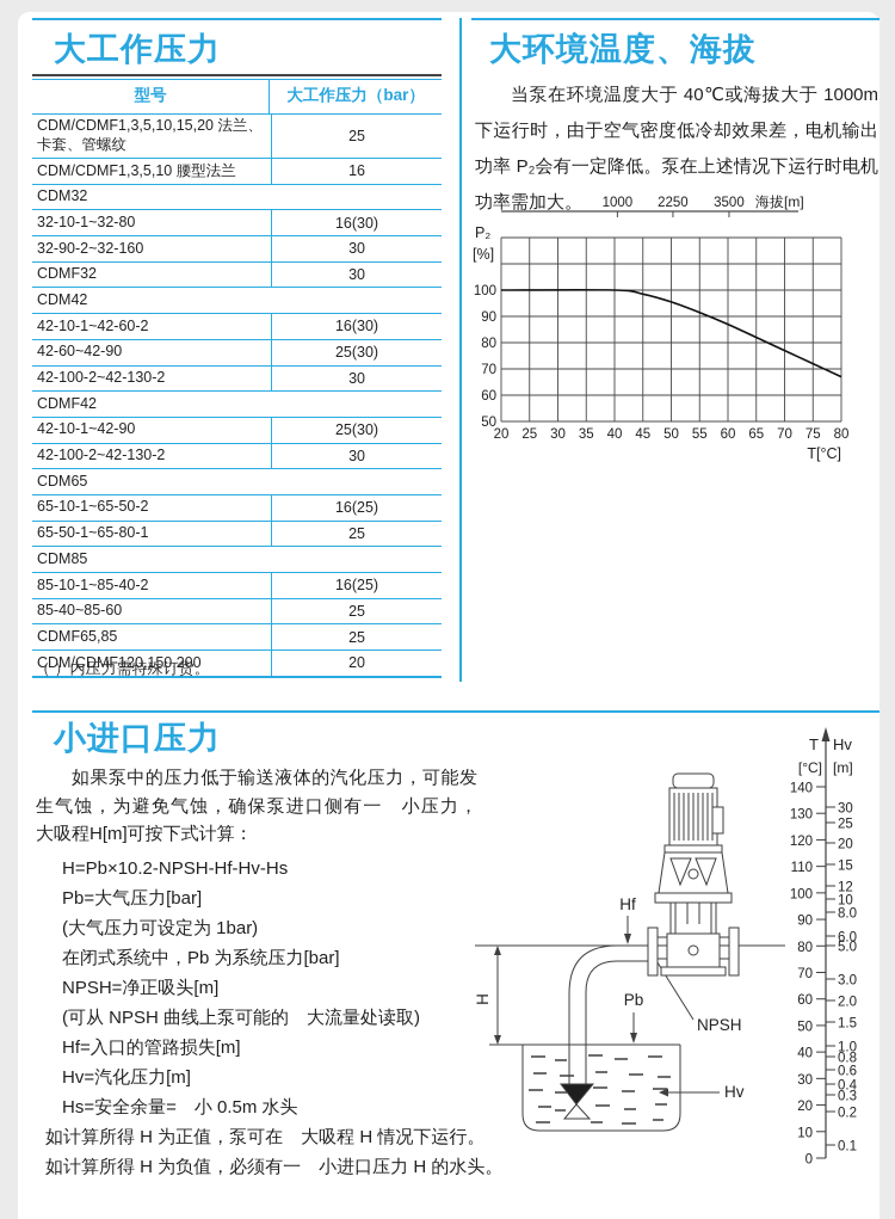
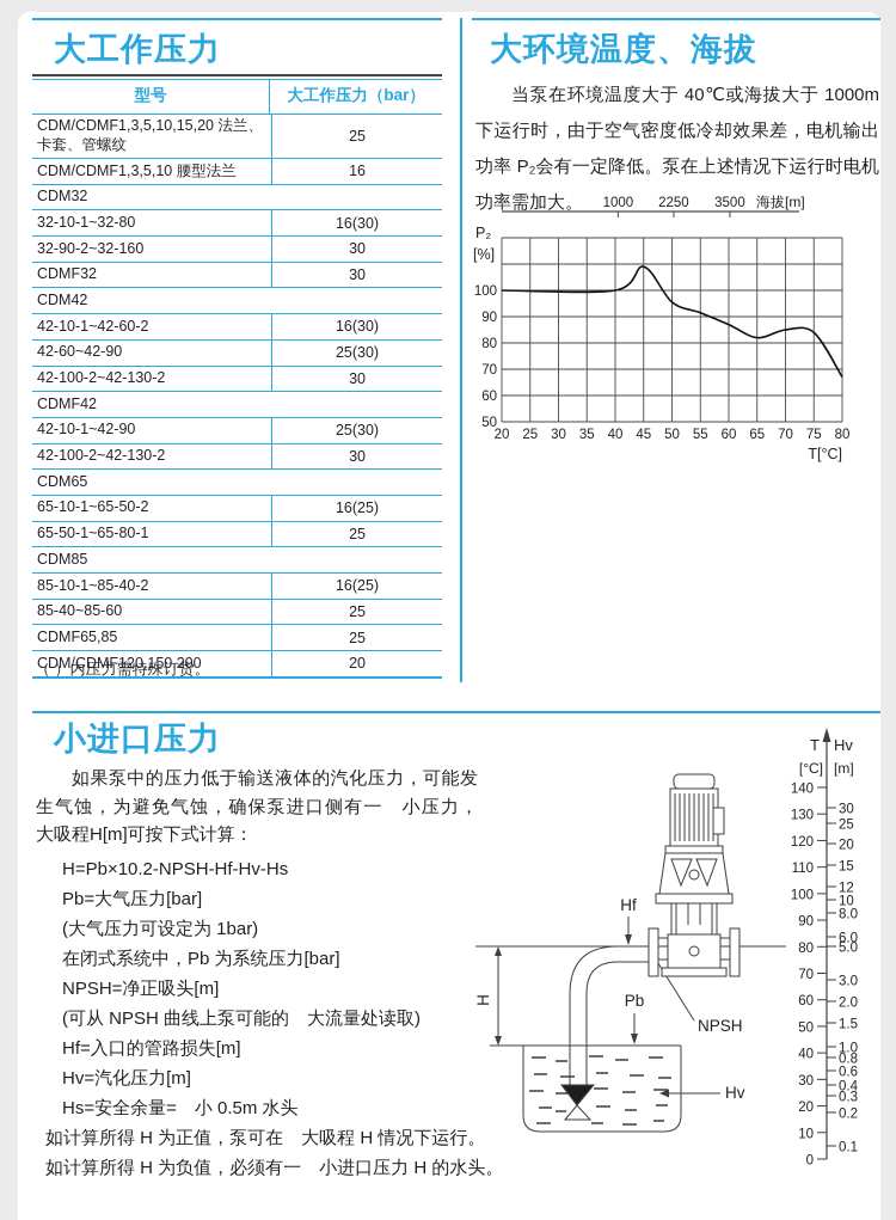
45: 98 -> 109
70: 77 -> 85
75: 72 -> 84
